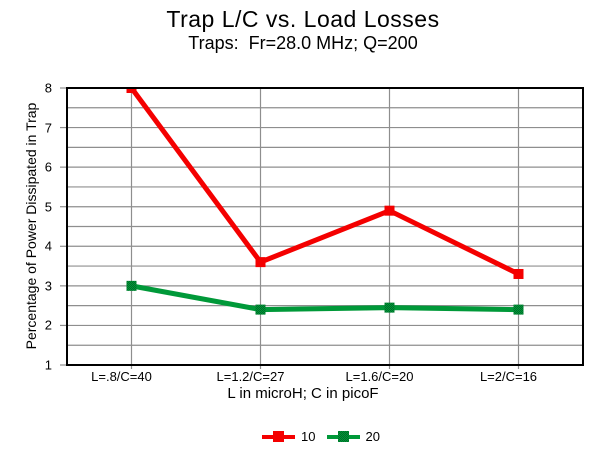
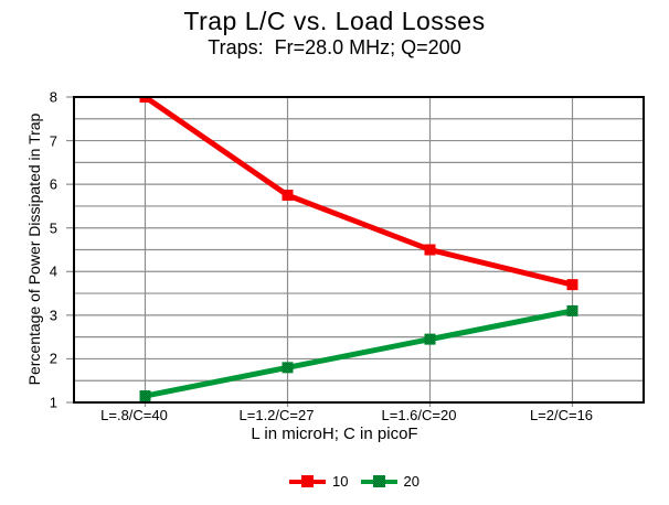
20/L=.8/C=40: 3.0 -> 1.1
10/L=1.2/C=27: 3.6 -> 5.8
20/L=1.2/C=27: 2.4 -> 1.8
10/L=1.6/C=20: 4.9 -> 4.5
10/L=2/C=16: 3.3 -> 3.7
20/L=2/C=16: 2.4 -> 3.1
